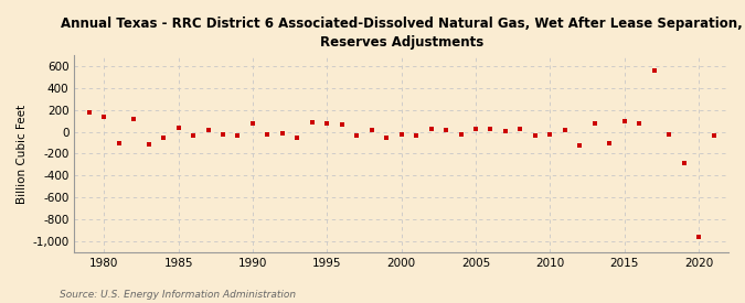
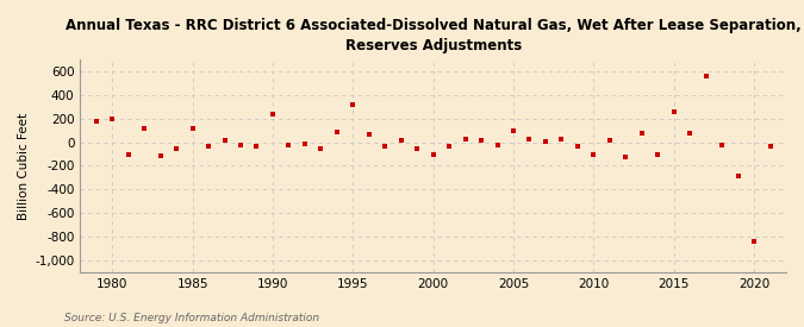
1980: 140 -> 200
1985: 40 -> 120
1990: 80 -> 240
1995: 80 -> 320
2000: -20 -> -100
2005: 20 -> 100
2010: -20 -> -100
2015: 100 -> 260
2020: -960 -> -840
